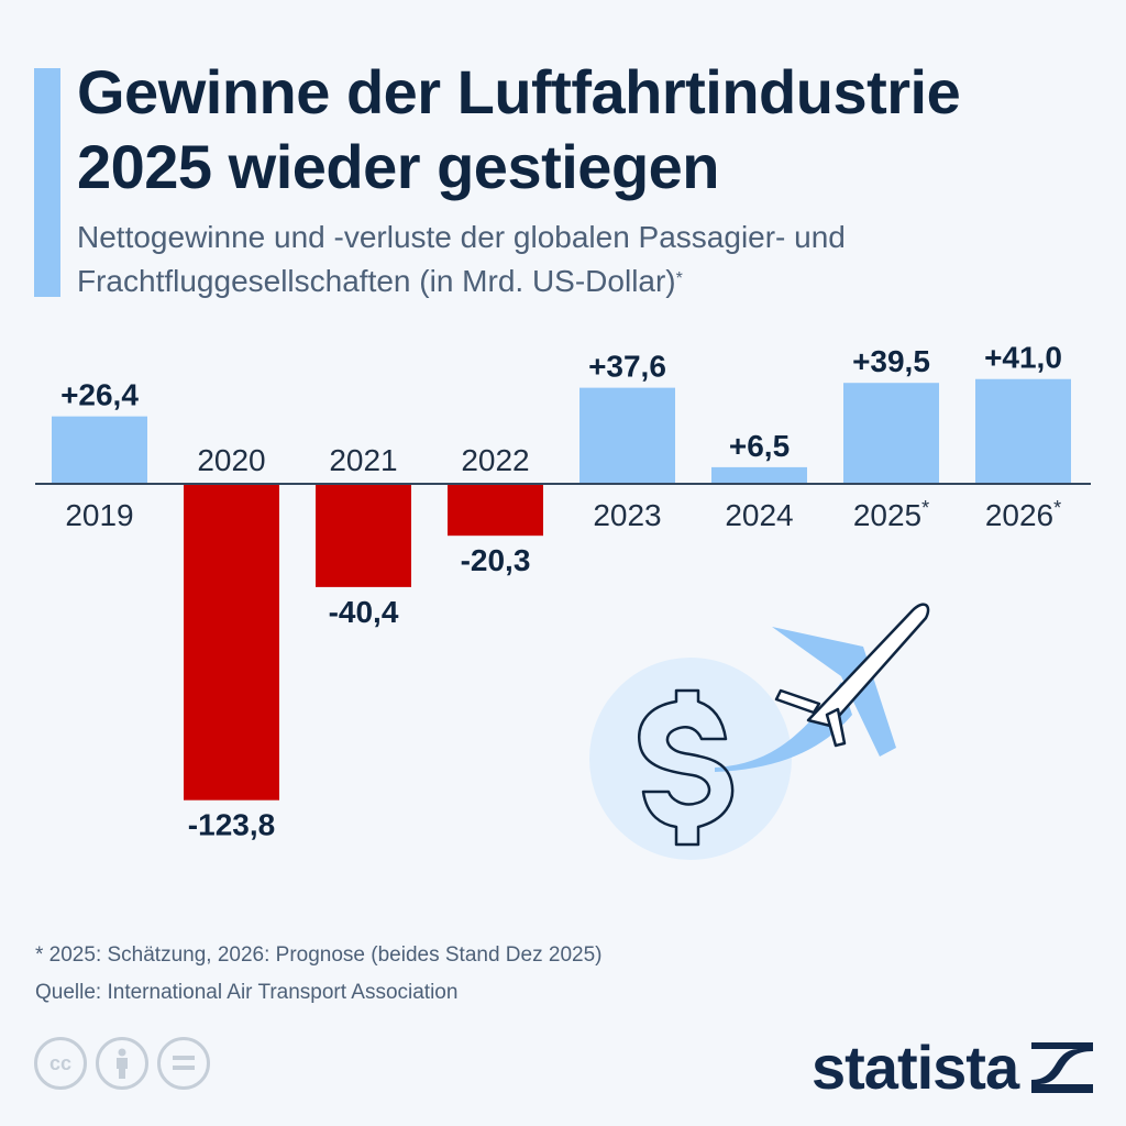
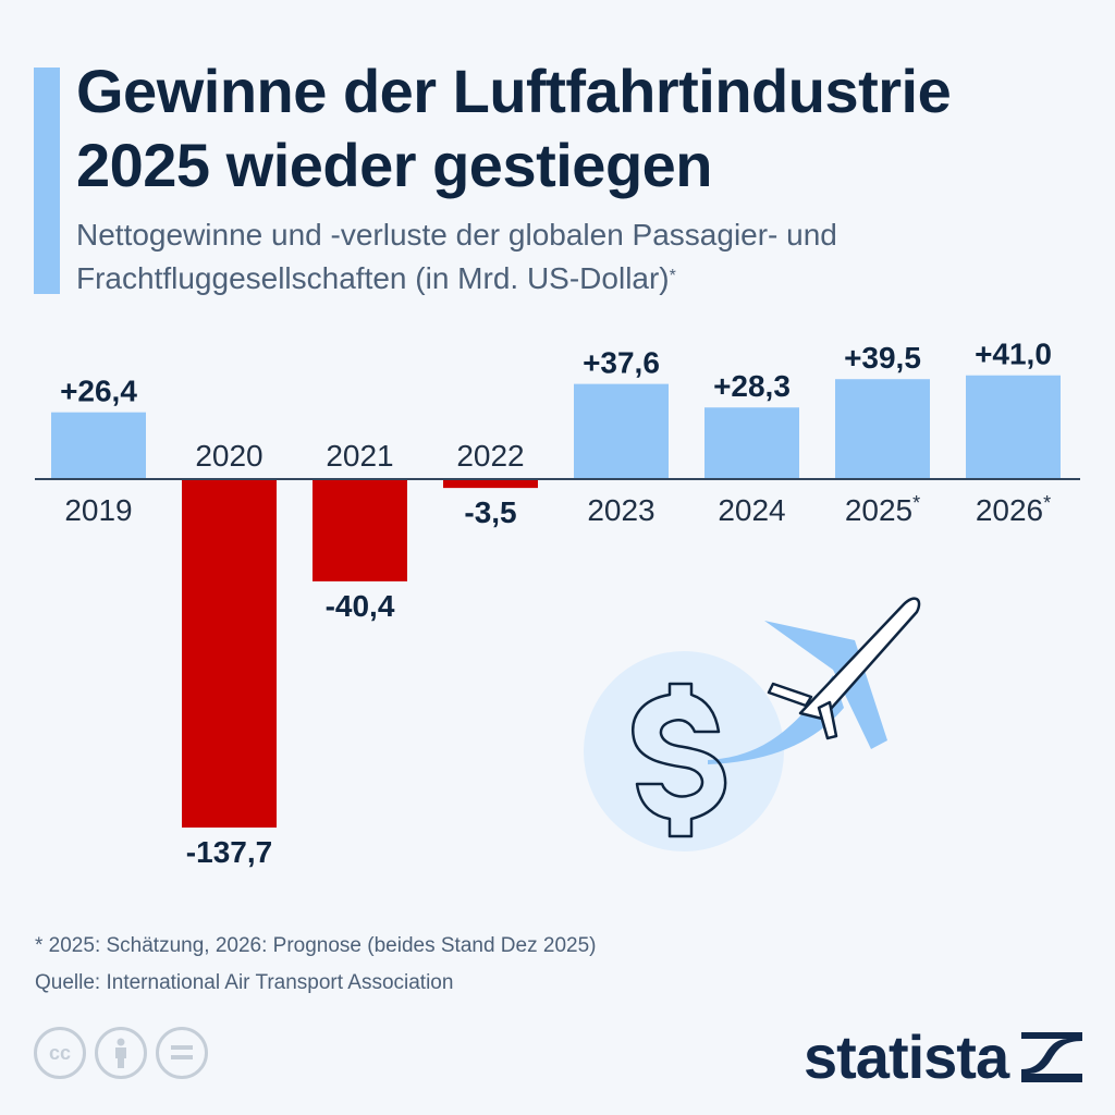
2020: -123,8 -> -137,7
2022: -20,3 -> -3,5
2024: +6,5 -> +28,3
